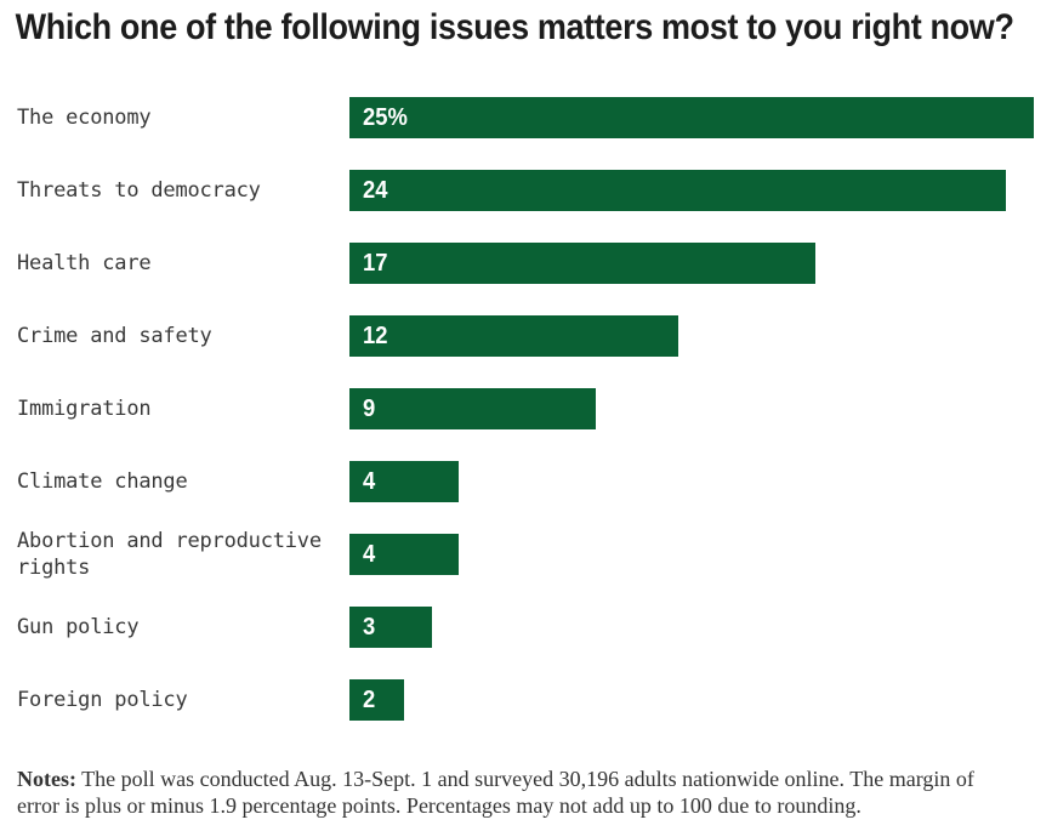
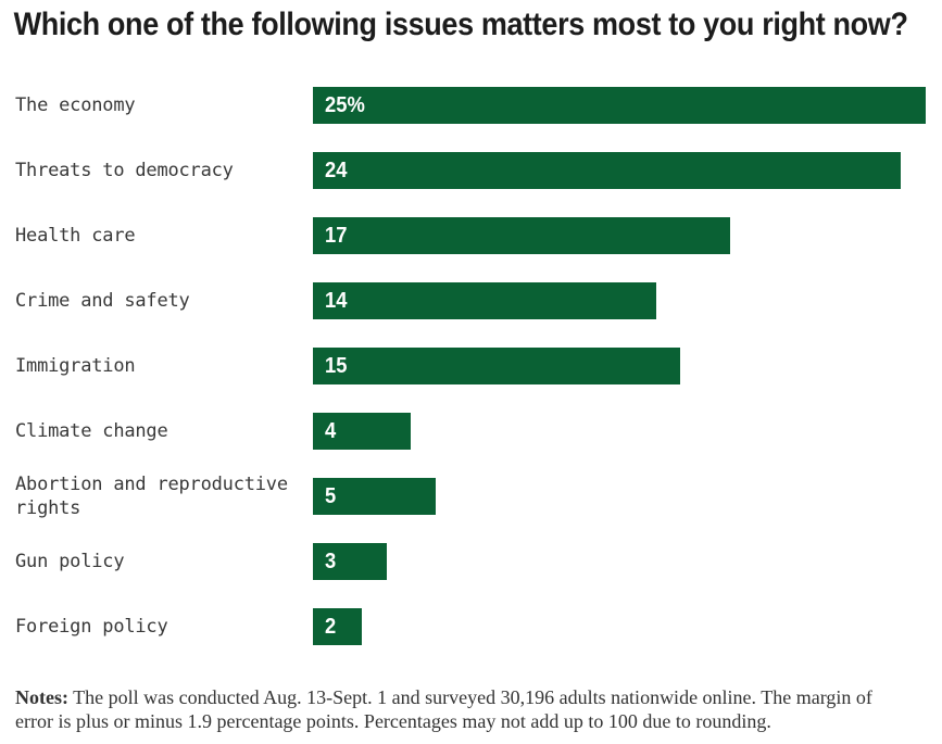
Crime and safety: 12 -> 14
Immigration: 9 -> 15
Abortion and reproductive rights: 4 -> 5
